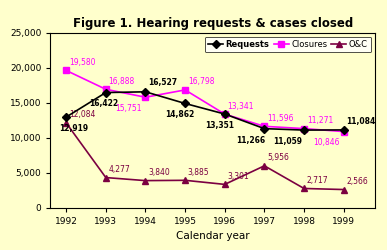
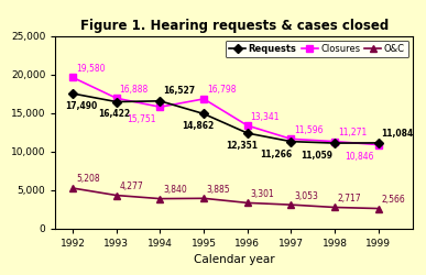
Requests/1992: 12,919 -> 17,490
O&C/1992: 12,084 -> 5,208
Requests/1996: 13,351 -> 12,351
O&C/1997: 5,956 -> 3,053
